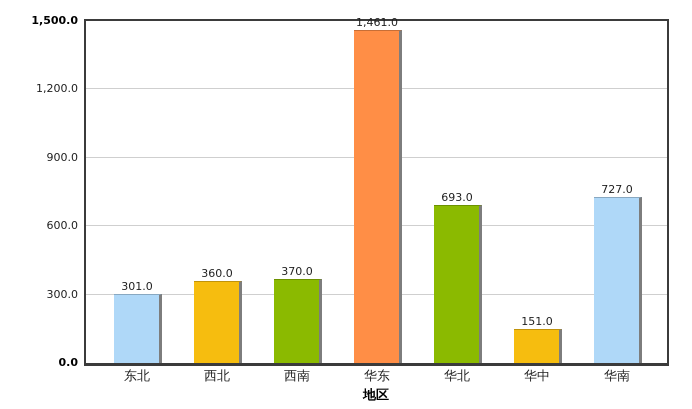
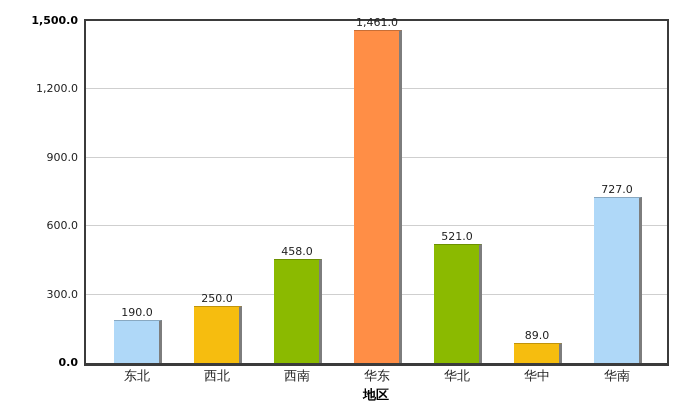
东北: 301.0 -> 190.0
西北: 360.0 -> 250.0
西南: 370.0 -> 458.0
华北: 693.0 -> 521.0
华中: 151.0 -> 89.0
